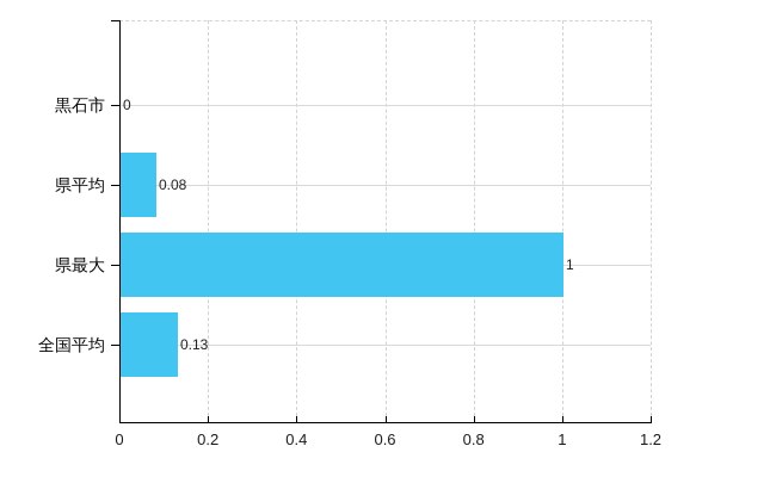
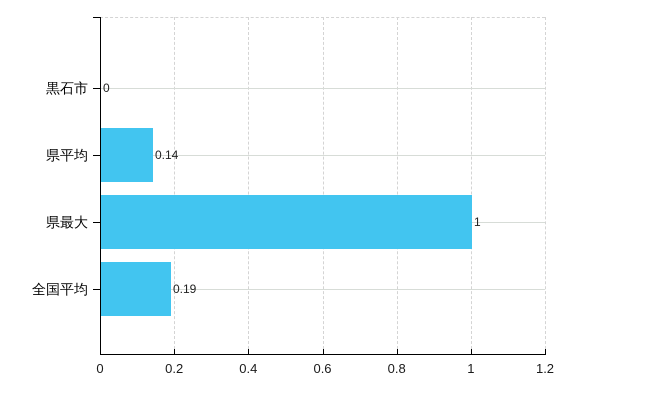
県平均: 0.08 -> 0.14
全国平均: 0.13 -> 0.19
